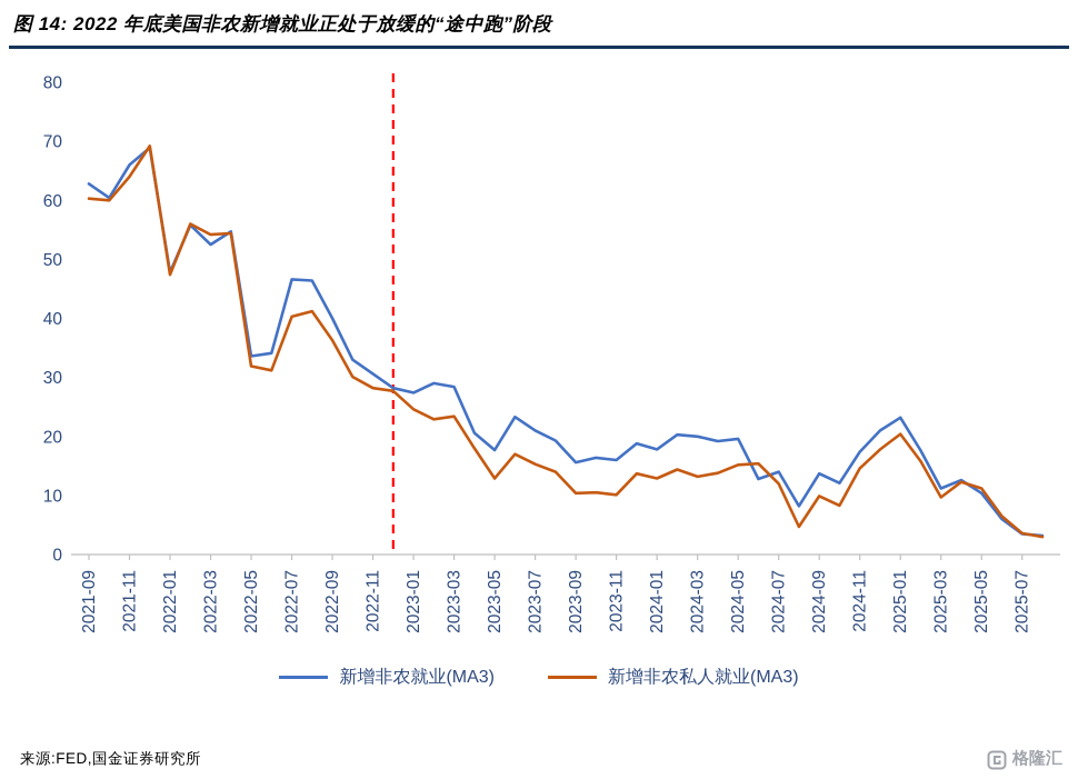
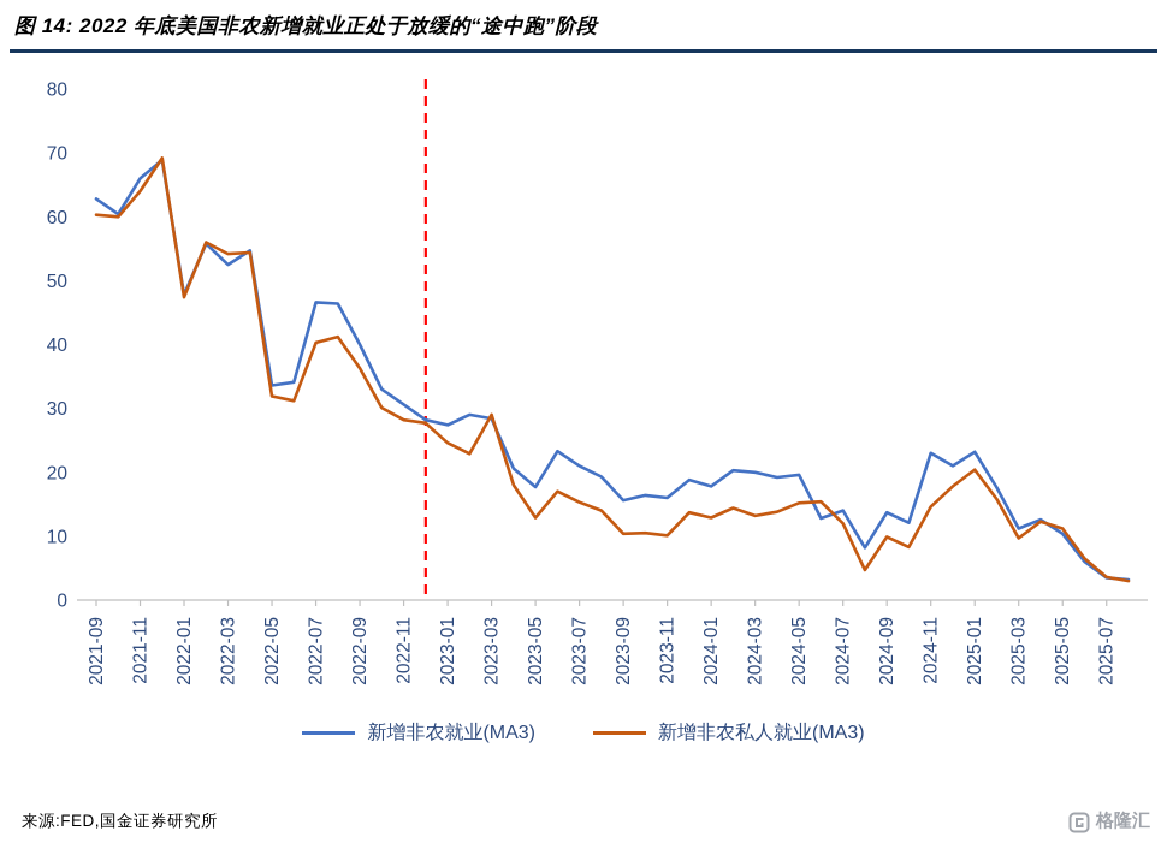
新增非农私人就业(MA3)/2023-03: 23 -> 29
新增非农就业(MA3)/2024-11: 17 -> 23
